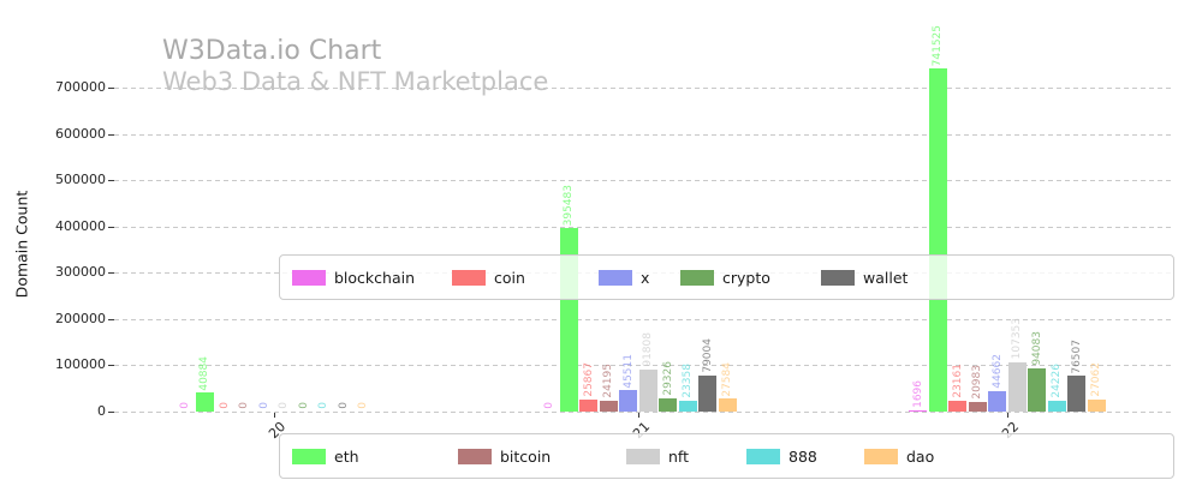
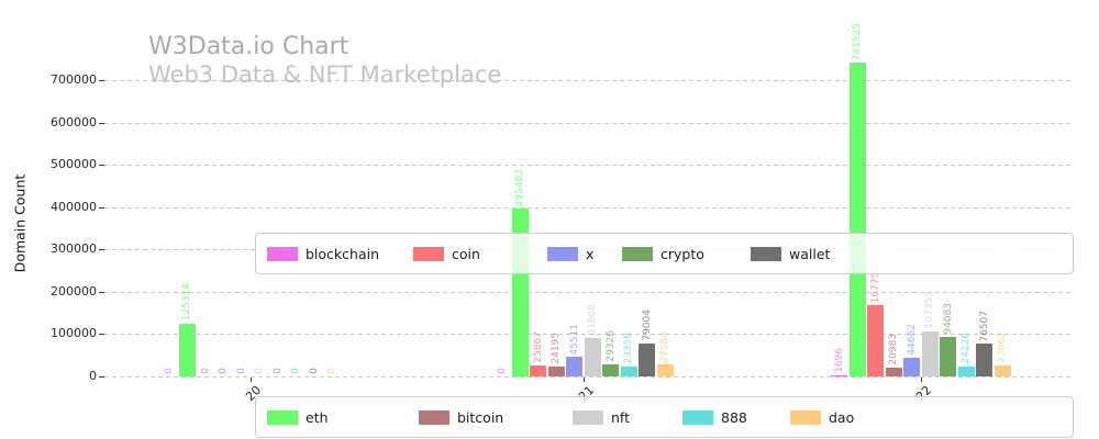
eth/20: 40884 -> 125314
coin/22: 23161 -> 167757
